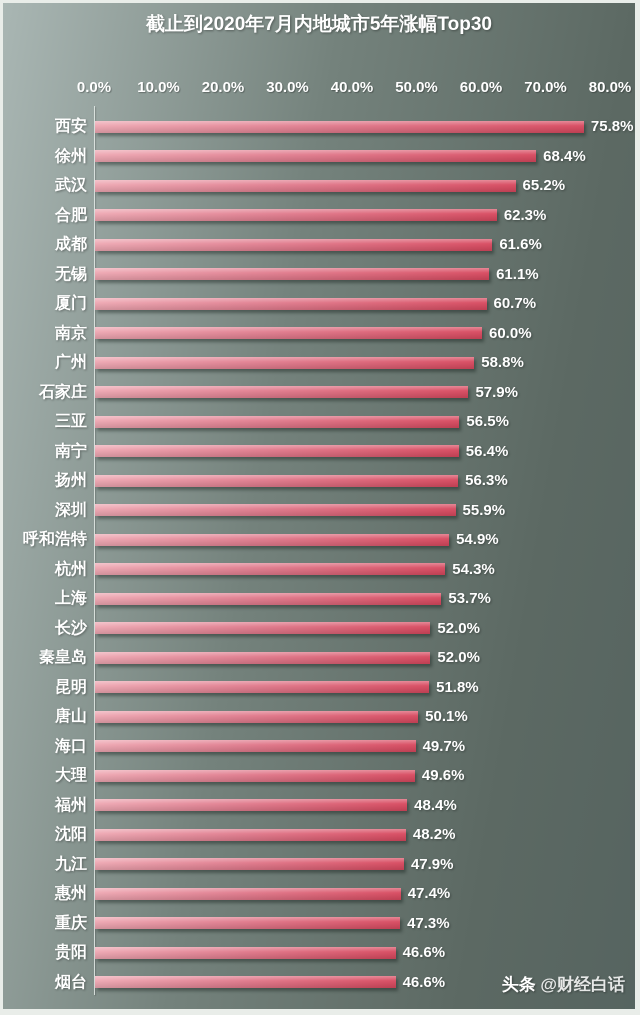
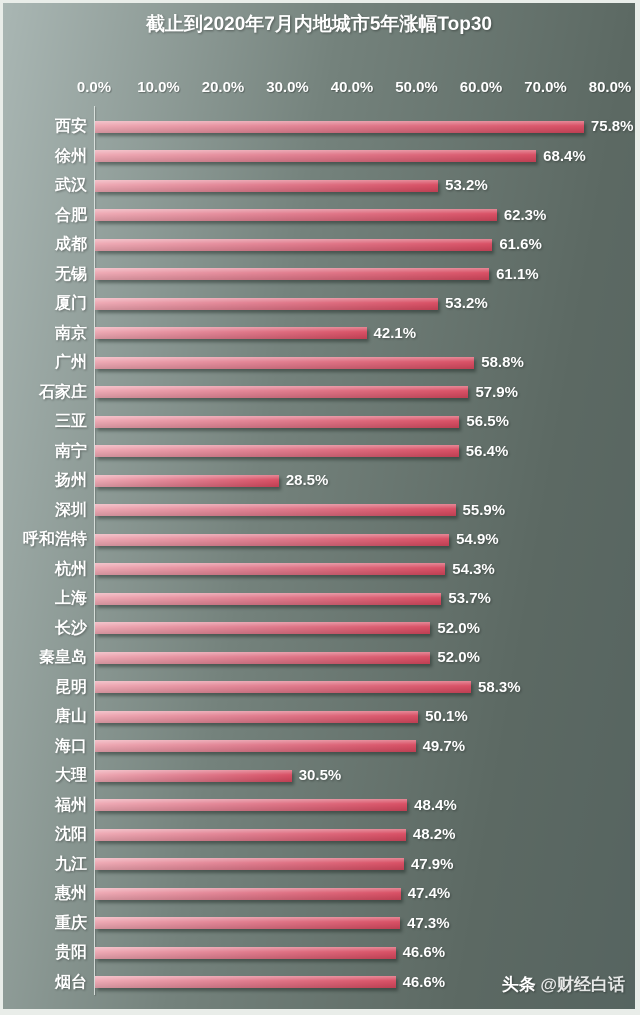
武汉: 65.2% -> 53.2%
厦门: 60.7% -> 53.2%
南京: 60.0% -> 42.1%
扬州: 56.3% -> 28.5%
昆明: 51.8% -> 58.3%
大理: 49.6% -> 30.5%
